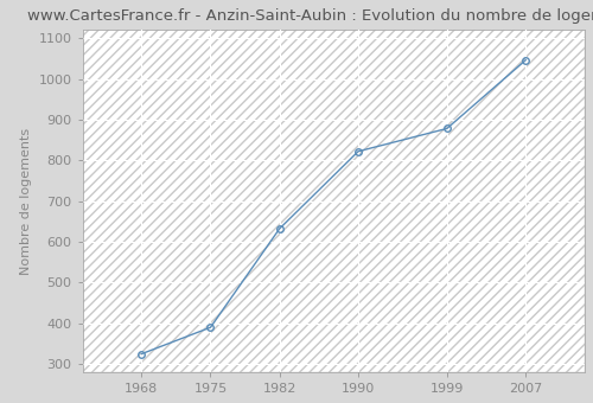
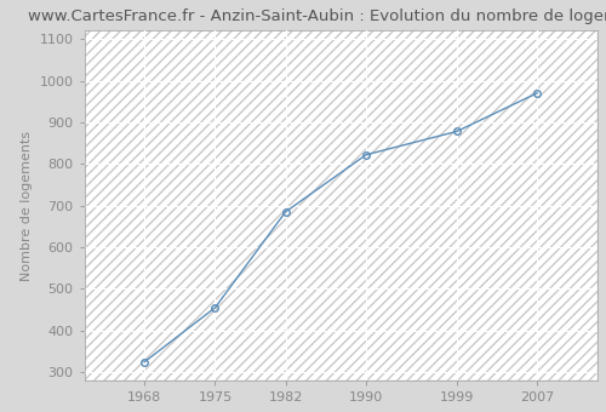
1975: 390 -> 455
1982: 632 -> 685
2007: 1046 -> 970
